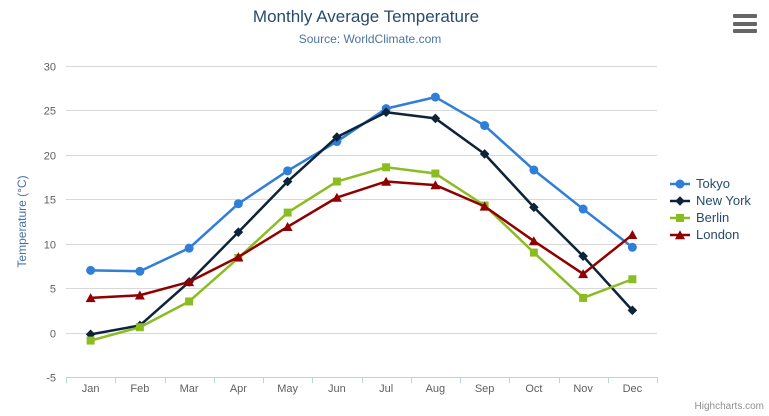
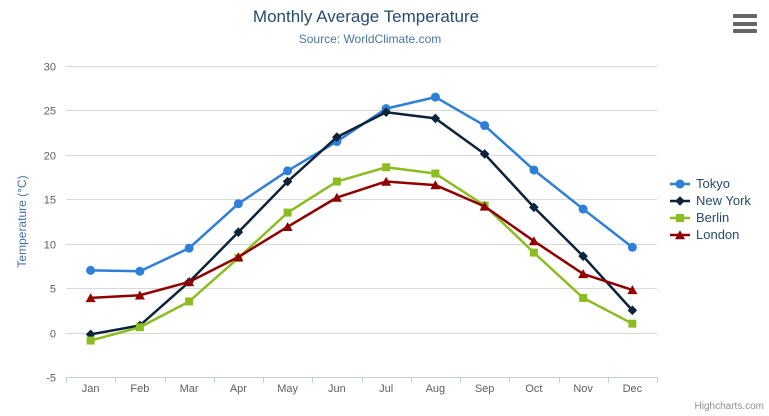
Berlin/Dec: 6 -> 1
London/Dec: 11 -> 5
